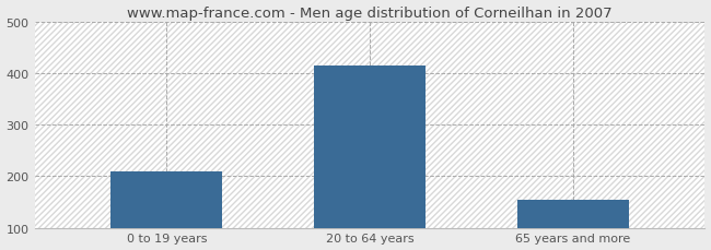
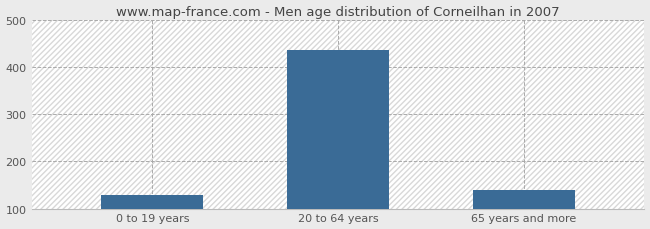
0 to 19 years: 210 -> 128
20 to 64 years: 415 -> 436
65 years and more: 155 -> 140
